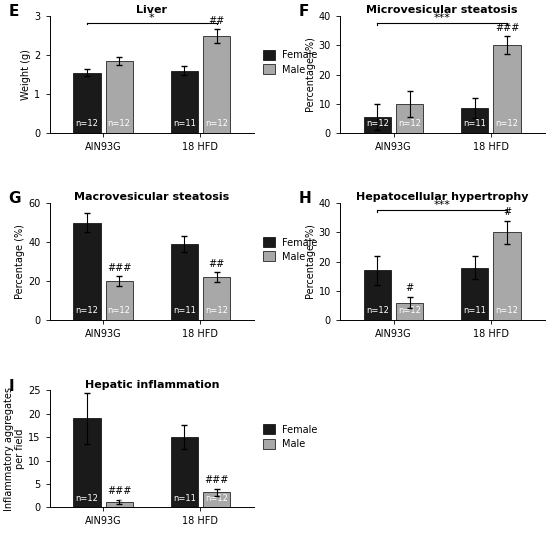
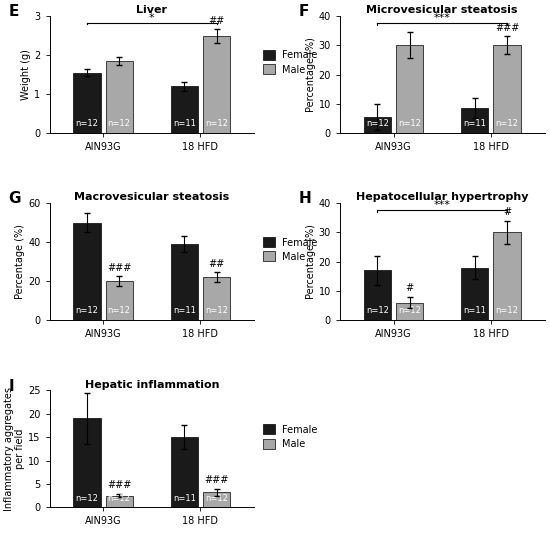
Liver/Female/18 HFD: 1.60 -> 1.20
Microvesicular steatosis/Male/AIN93G: 10 -> 30
Hepatic inflammation/Male/AIN93G: 1.2 -> 2.5
